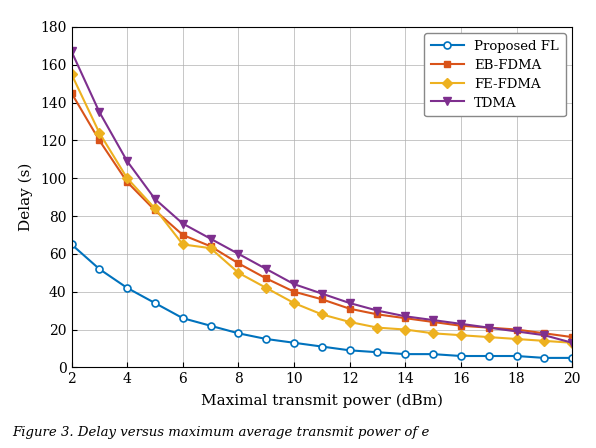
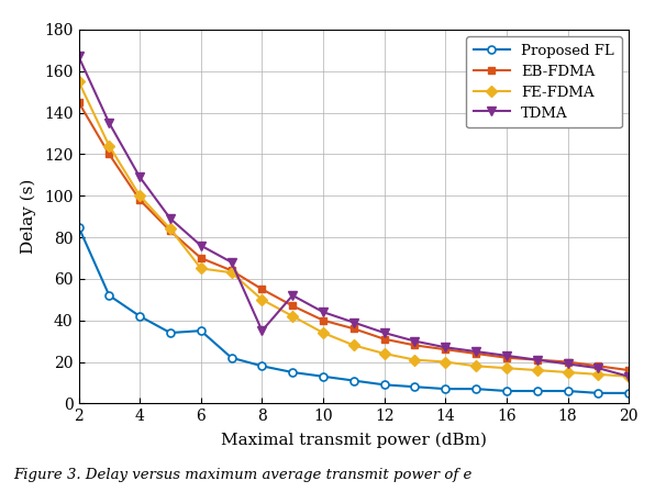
Proposed FL/2: 65 -> 85
Proposed FL/6: 26 -> 35
TDMA/8: 60 -> 35
